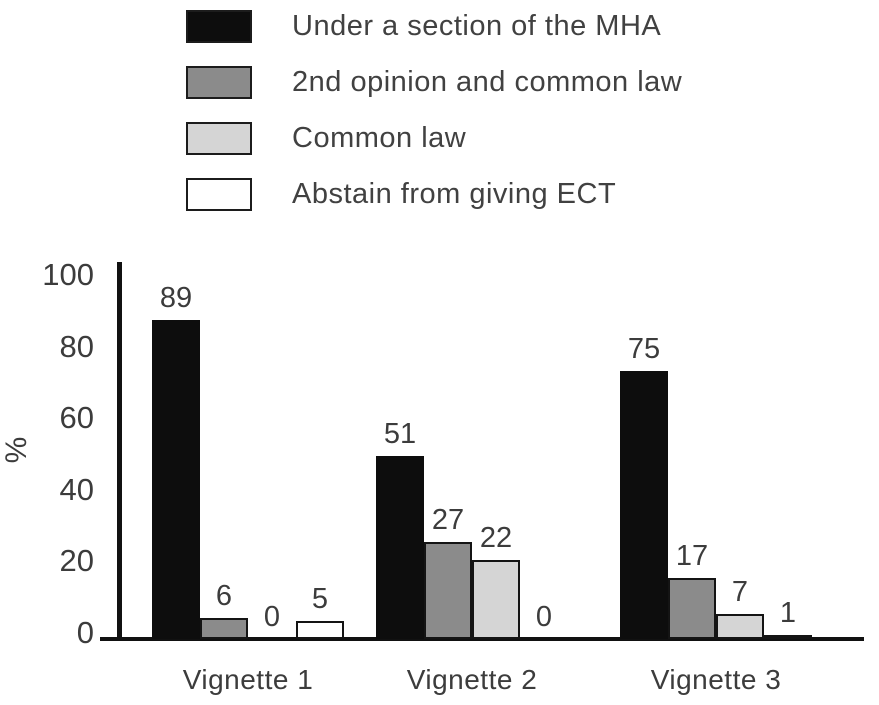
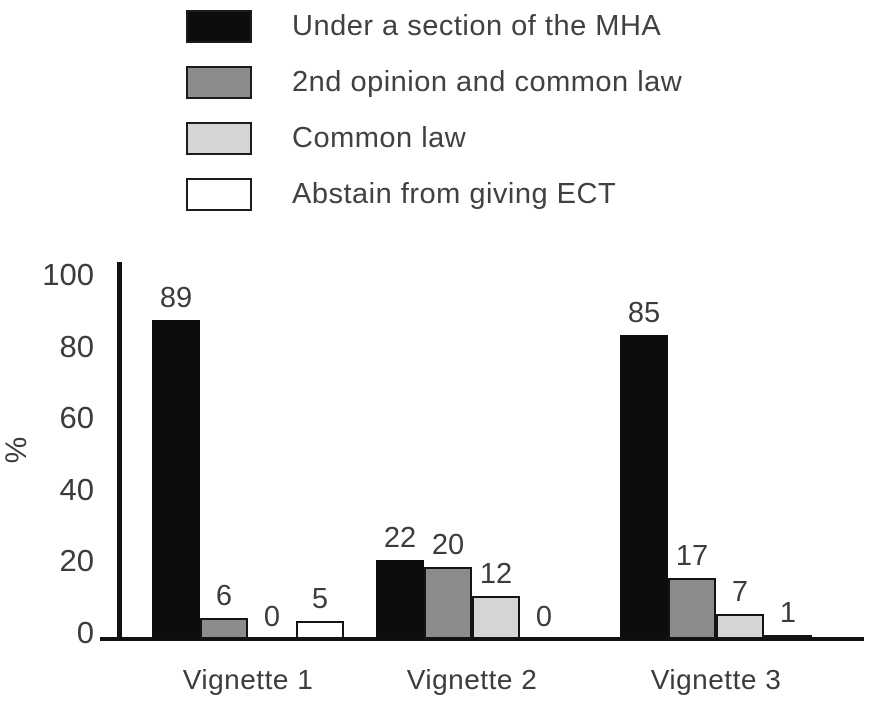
Under a section of the MHA/Vignette 2: 51 -> 22
2nd opinion and common law/Vignette 2: 27 -> 20
Common law/Vignette 2: 22 -> 12
Under a section of the MHA/Vignette 3: 75 -> 85
